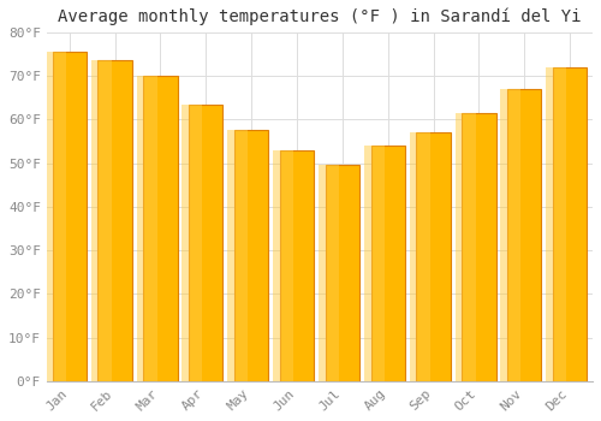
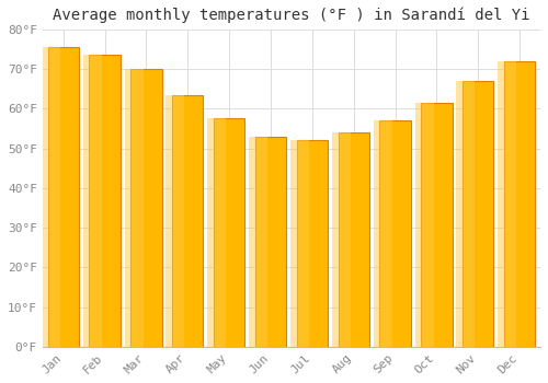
Jul: 49.5°F -> 52.0°F
